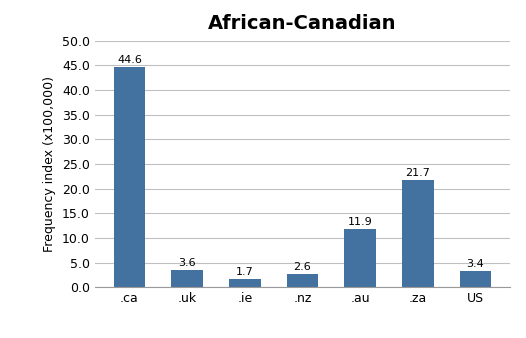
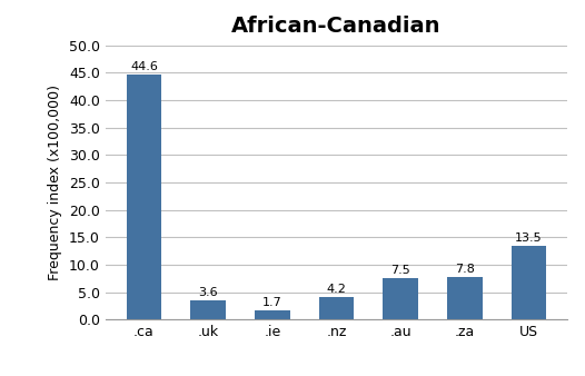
.nz: 2.6 -> 4.2
.au: 11.9 -> 7.5
.za: 21.7 -> 7.8
US: 3.4 -> 13.5
